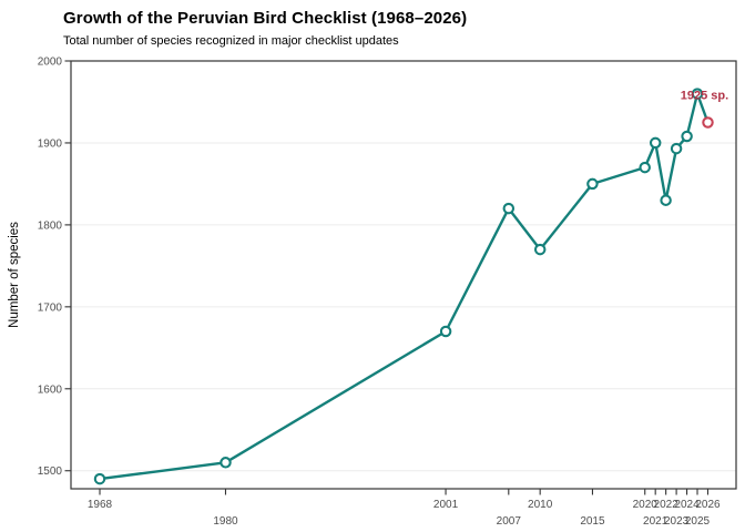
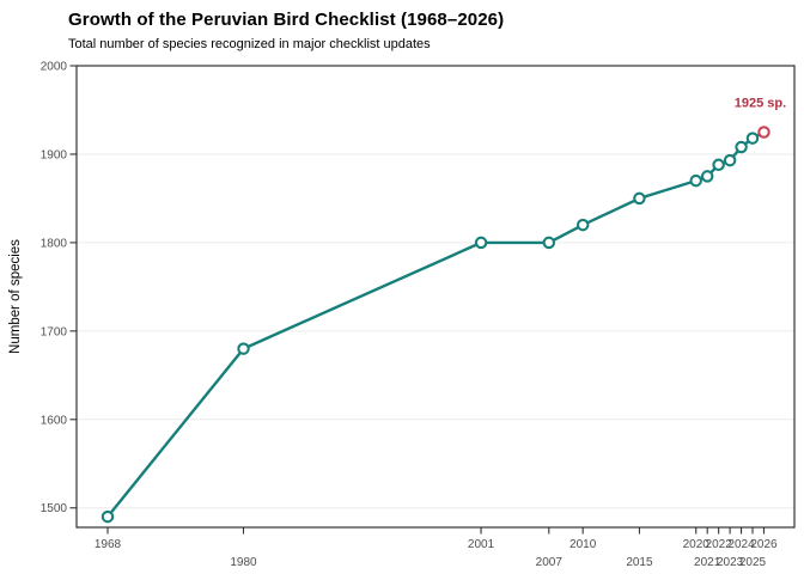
1980: 1510 -> 1680
2001: 1670 -> 1800
2007: 1820 -> 1800
2010: 1770 -> 1820
2021: 1900 -> 1880
2022: 1830 -> 1890
2025: 1960 -> 1920
